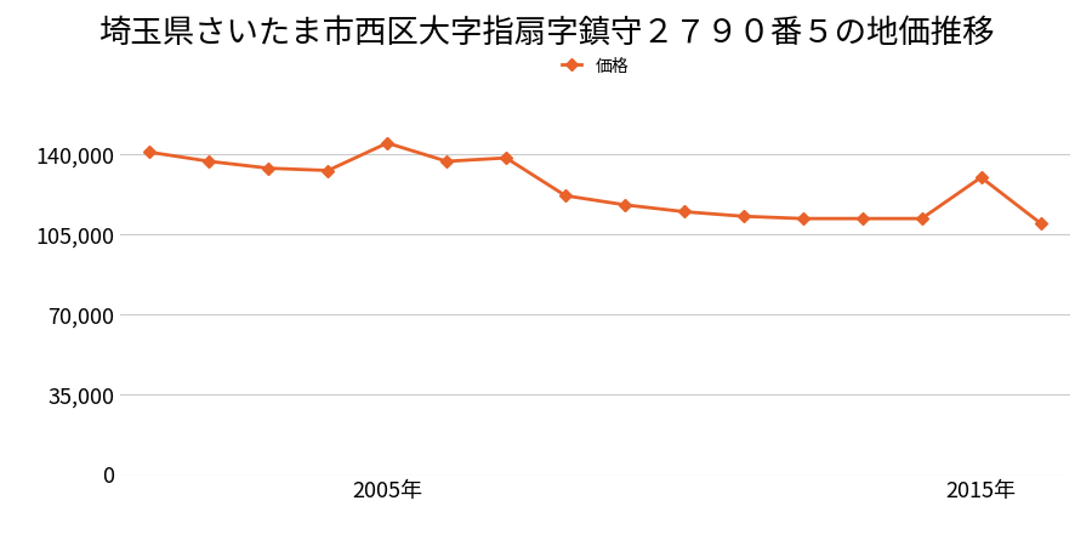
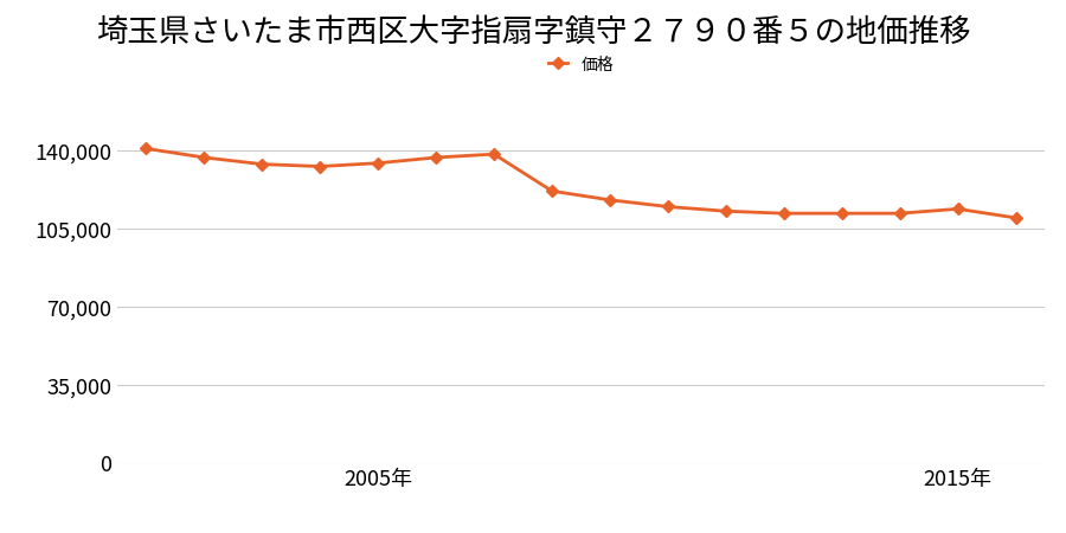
2005年: 145,000 -> 134,000
2015年: 130,000 -> 114,000
